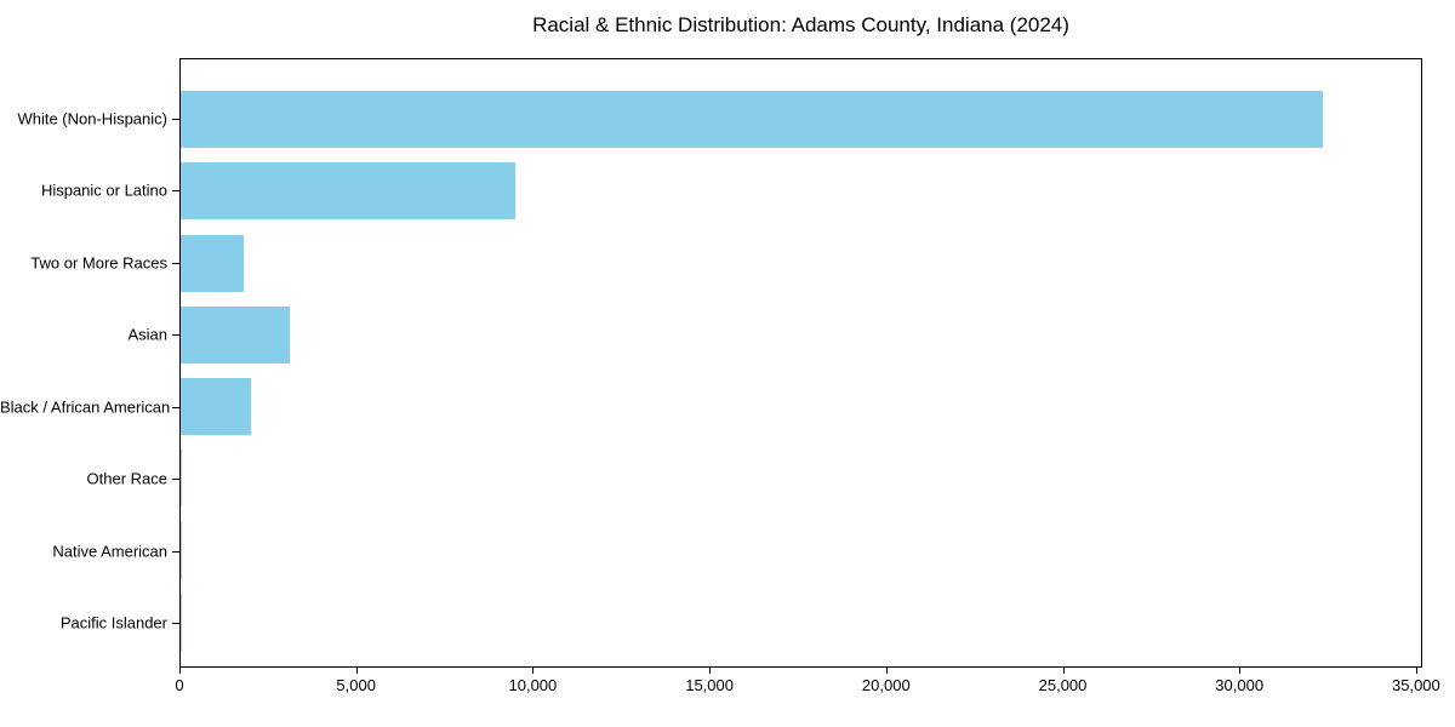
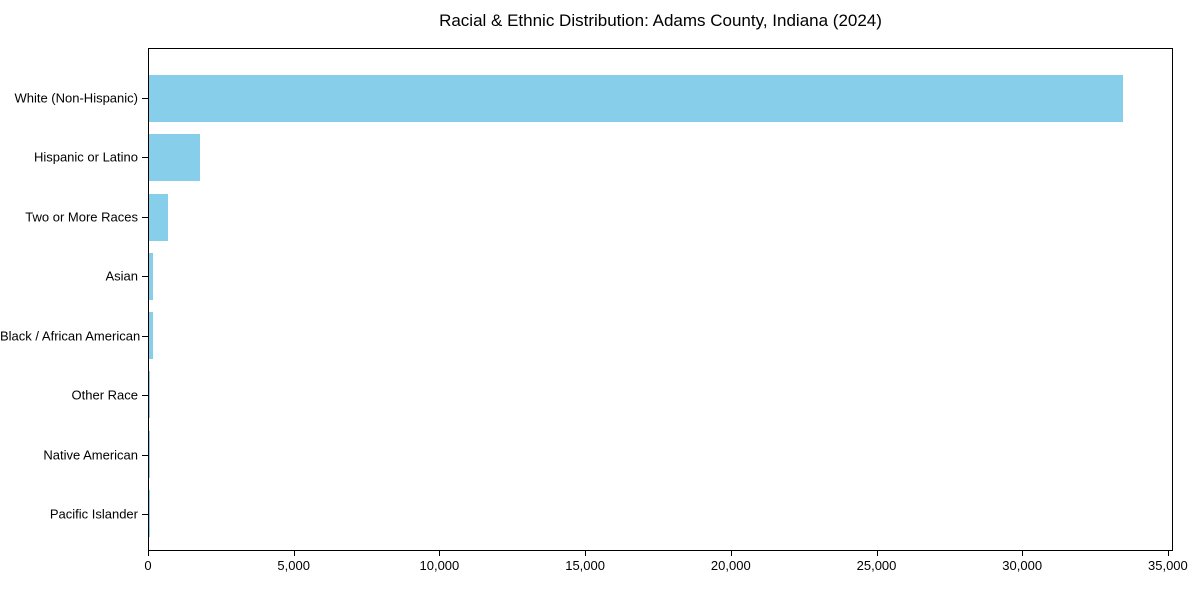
White (Non-Hispanic): 32400 -> 33500
Hispanic or Latino: 9500 -> 1800
Two or More Races: 1800 -> 600
Asian: 3100 -> 100
Black / African American: 2000 -> 100
